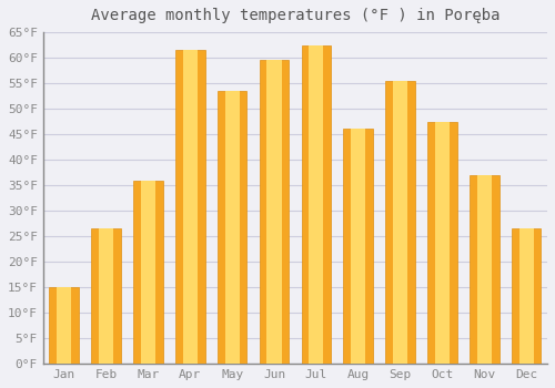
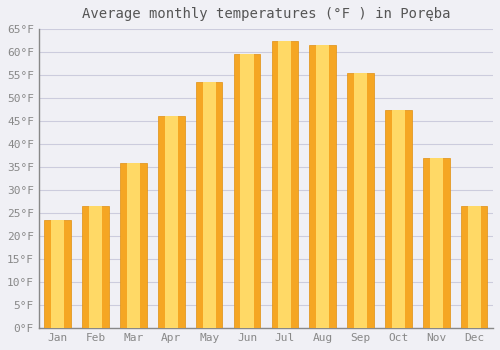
Jan: 15.0°F -> 23.5°F
Apr: 61.5°F -> 46.0°F
Aug: 46.0°F -> 61.5°F
